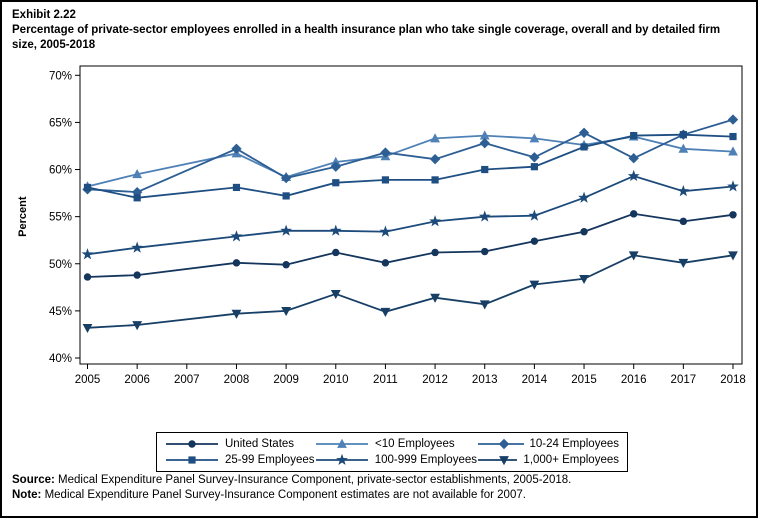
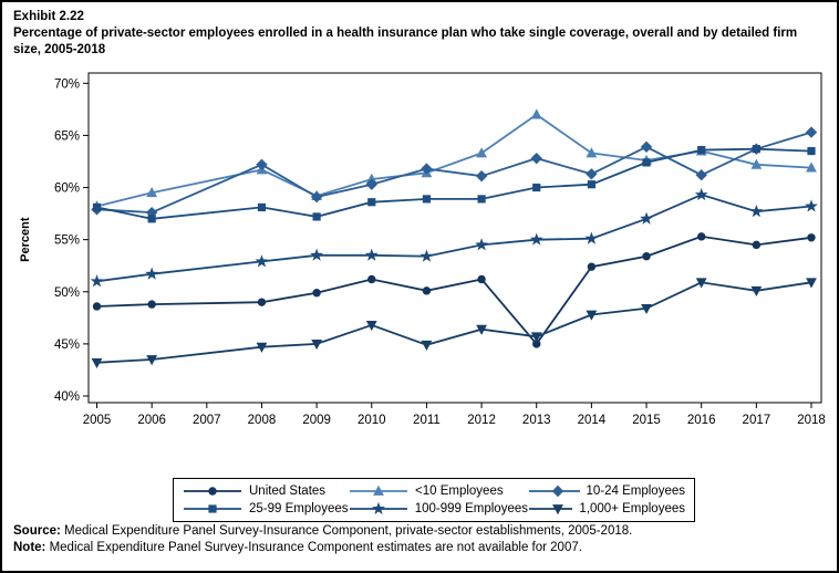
United States/2008: 50% -> 49%
United States/2013: 51% -> 45%
<10 Employees/2013: 64% -> 67%
